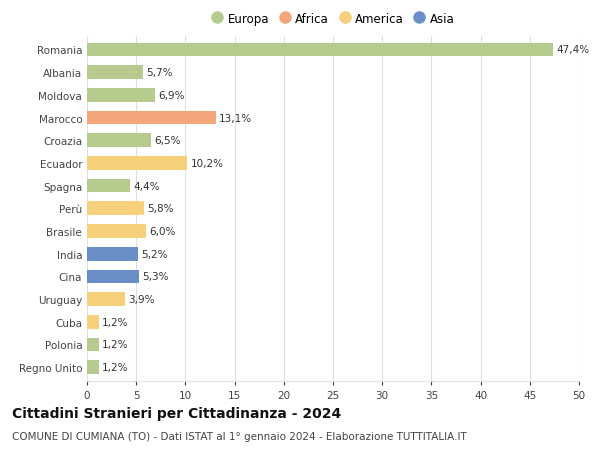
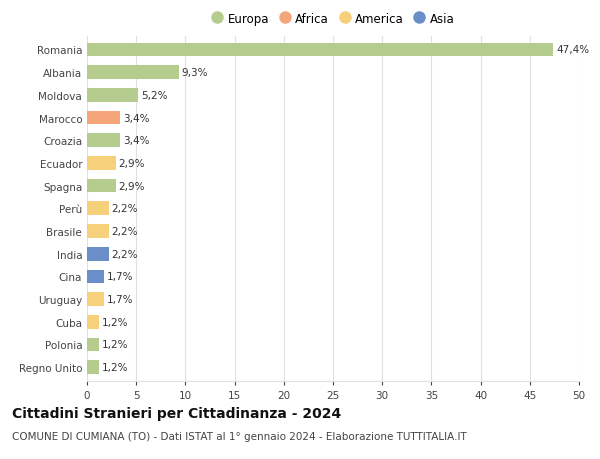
Albania: 5,7% -> 9,3%
Moldova: 6,9% -> 5,2%
Marocco: 13,1% -> 3,4%
Croazia: 6,5% -> 3,4%
Ecuador: 10,2% -> 2,9%
Spagna: 4,4% -> 2,9%
Perù: 5,8% -> 2,2%
Brasile: 6,0% -> 2,2%
India: 5,2% -> 2,2%
Cina: 5,3% -> 1,7%
Uruguay: 3,9% -> 1,7%
